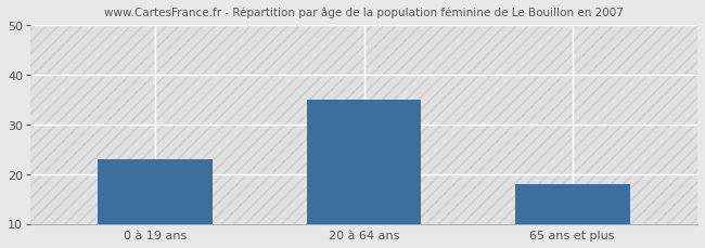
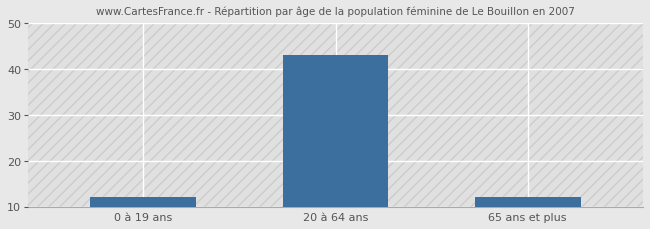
0 à 19 ans: 23 -> 12
20 à 64 ans: 35 -> 43
65 ans et plus: 18 -> 12
